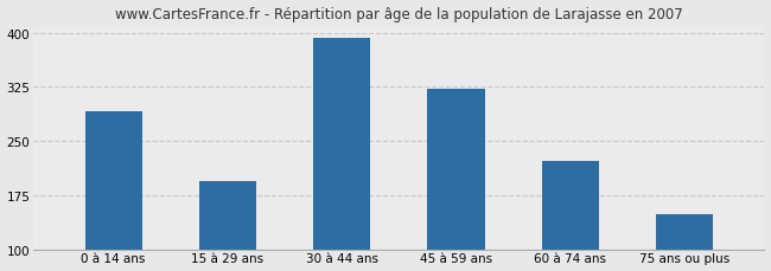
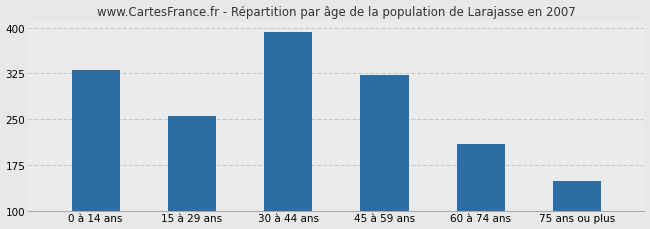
0 à 14 ans: 292 -> 330
15 à 29 ans: 194 -> 255
60 à 74 ans: 222 -> 210
